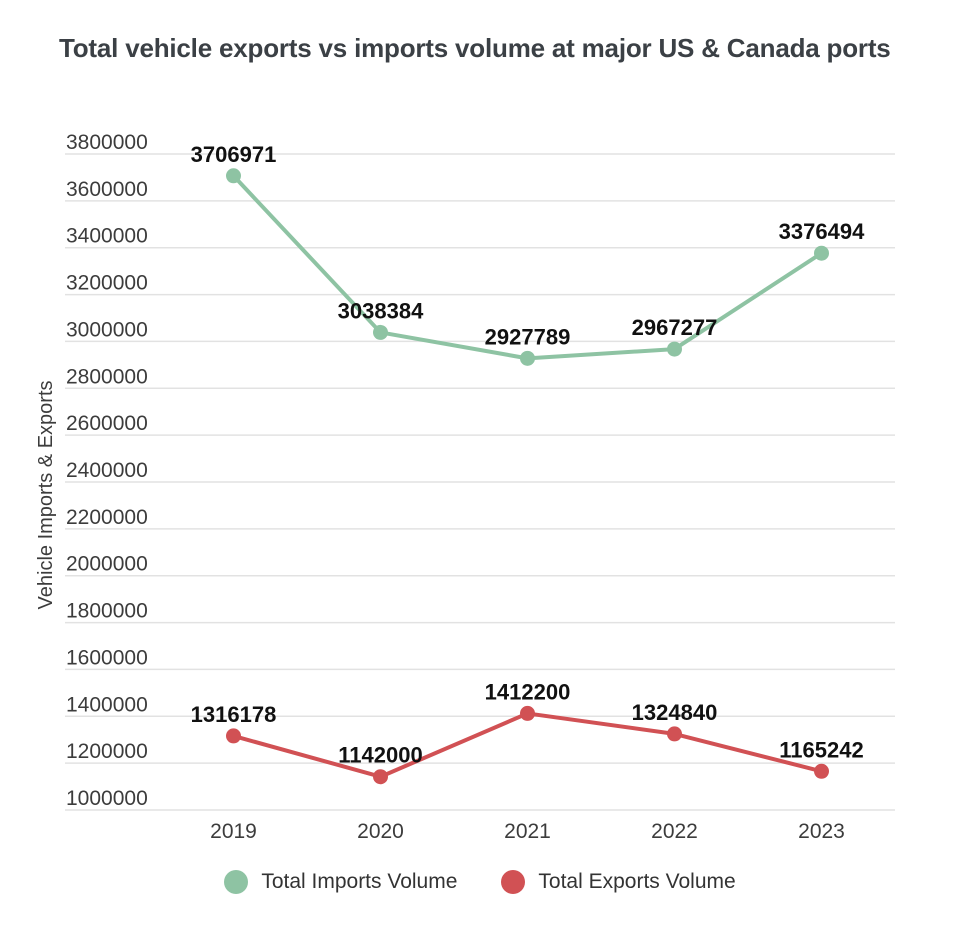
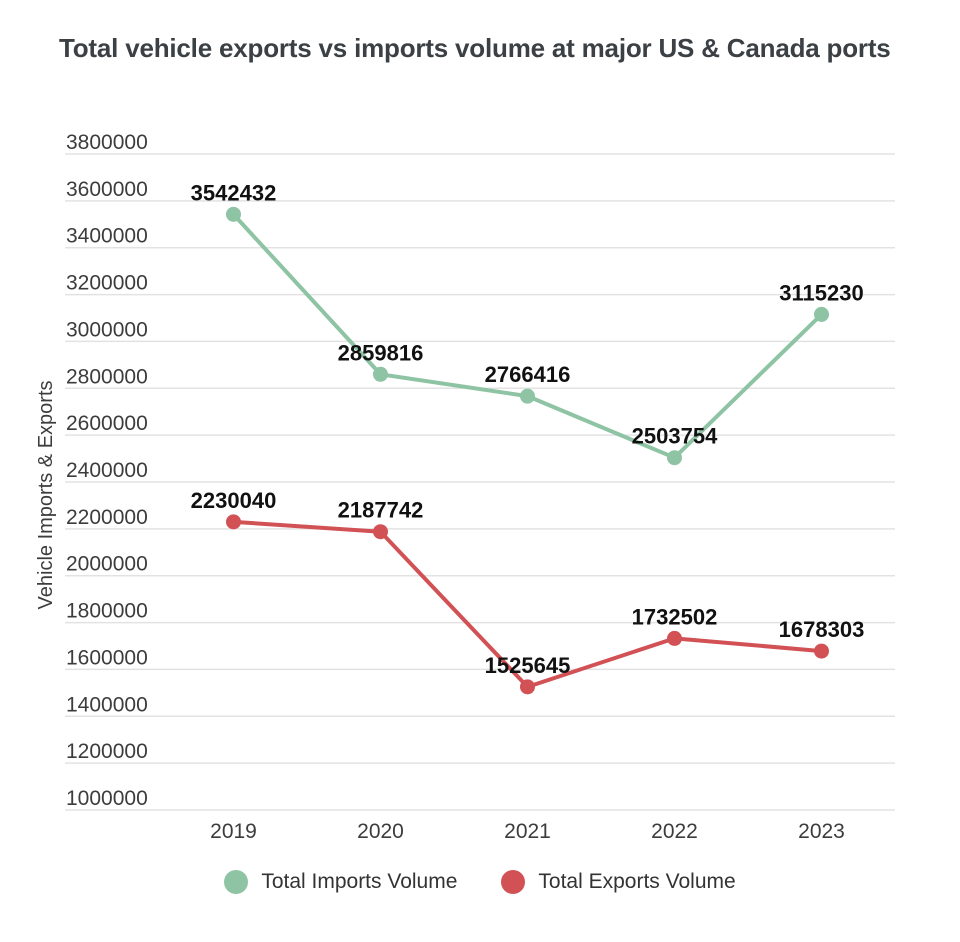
Total Imports Volume/2019: 3706971 -> 3542432
Total Exports Volume/2019: 1316178 -> 2230040
Total Imports Volume/2020: 3038384 -> 2859816
Total Exports Volume/2020: 1142000 -> 2187742
Total Imports Volume/2021: 2927789 -> 2766416
Total Exports Volume/2021: 1412200 -> 1525645
Total Imports Volume/2022: 2967277 -> 2503754
Total Exports Volume/2022: 1324840 -> 1732502
Total Imports Volume/2023: 3376494 -> 3115230
Total Exports Volume/2023: 1165242 -> 1678303
